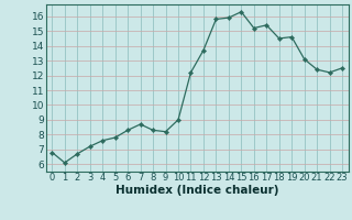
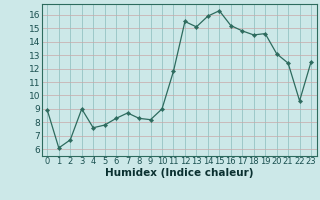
0: 6.8 -> 8.9
3: 7.2 -> 9.0
11: 12.2 -> 11.8
12: 13.7 -> 15.5
13: 15.8 -> 15.1
17: 15.4 -> 14.8
22: 12.2 -> 9.6
